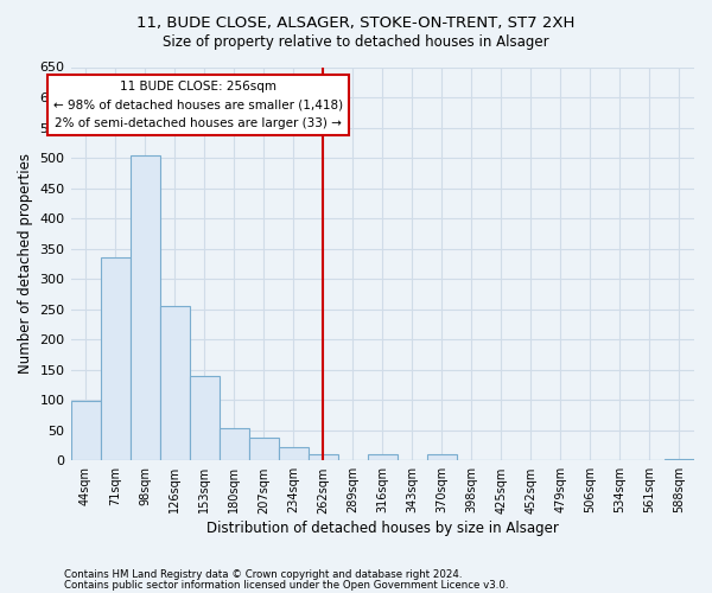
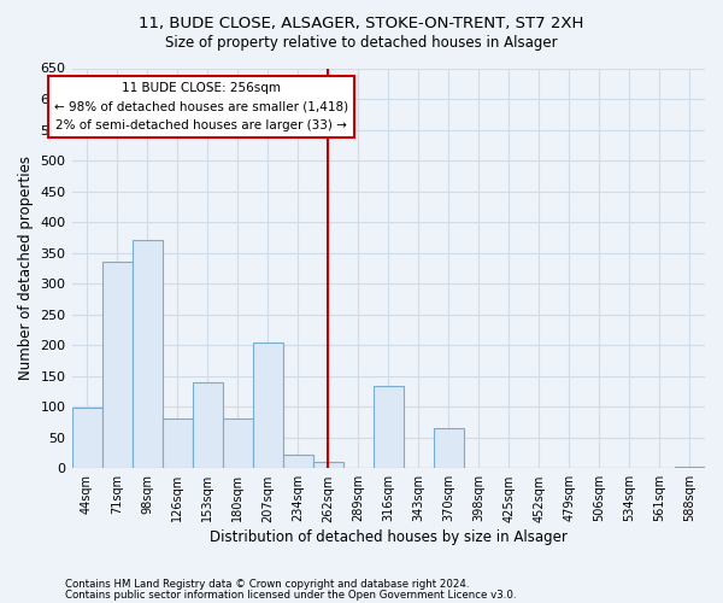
98sqm: 505 -> 370
126sqm: 255 -> 80
180sqm: 53 -> 80
207sqm: 38 -> 204
316sqm: 10 -> 134
370sqm: 10 -> 66
